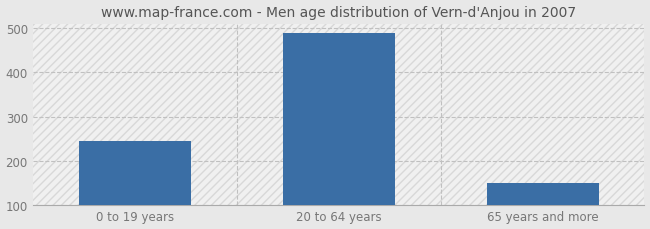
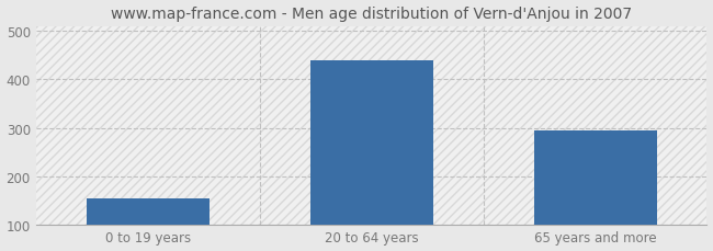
0 to 19 years: 245 -> 155
20 to 64 years: 490 -> 440
65 years and more: 150 -> 295
